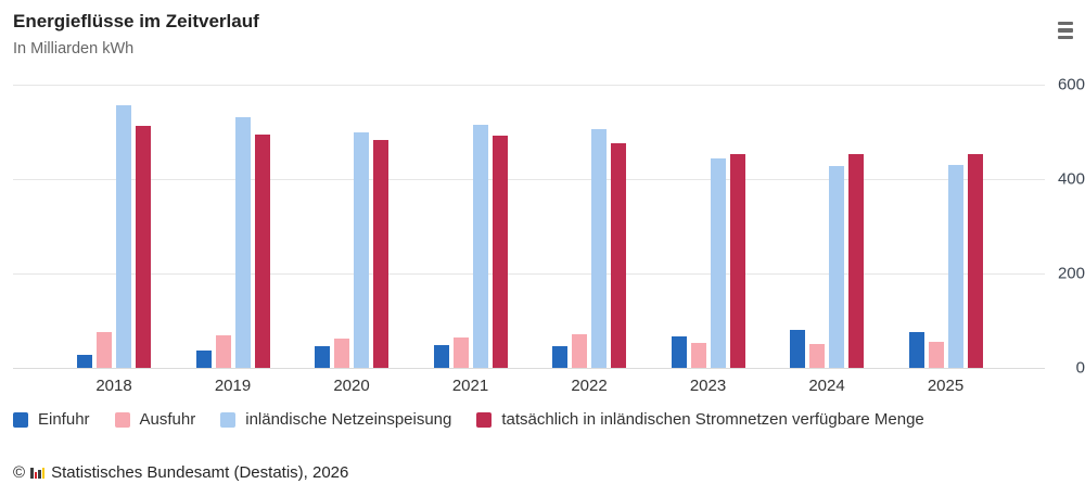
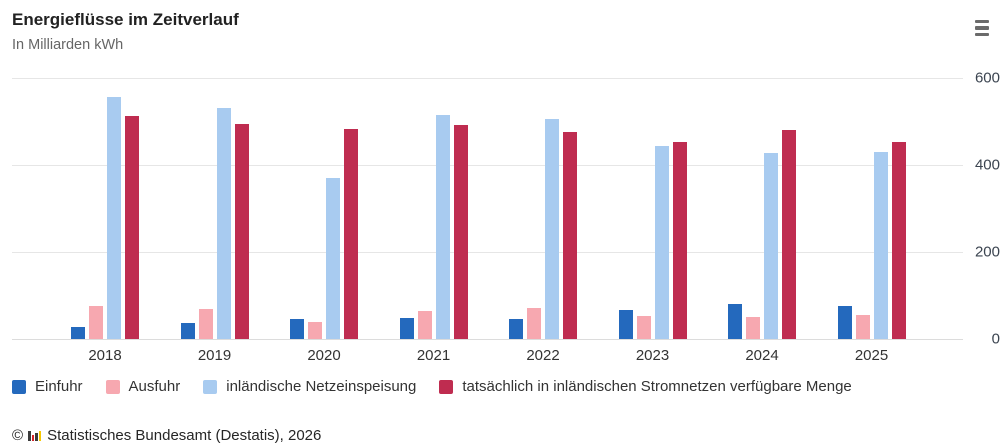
Ausfuhr/2020: 60 -> 40
inländische Netzeinspeisung/2020: 500 -> 370
tatsächlich in inländischen Stromnetzen verfügbare Menge/2024: 450 -> 480
